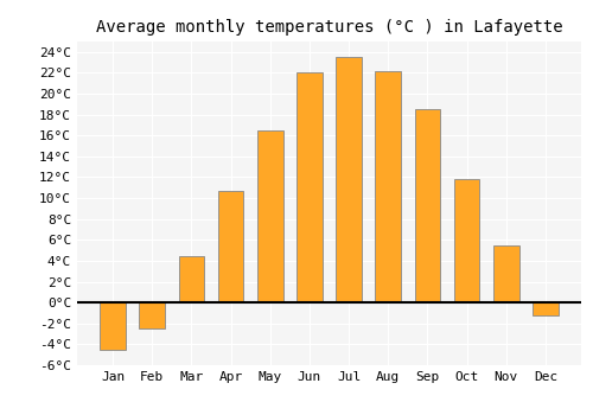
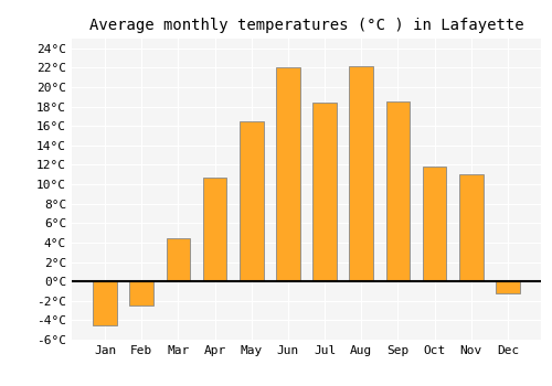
Jul: 23.5°C -> 18.4°C
Nov: 5.5°C -> 11.0°C
